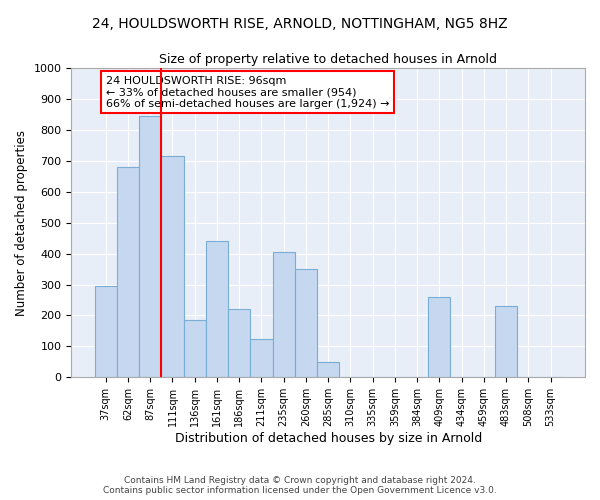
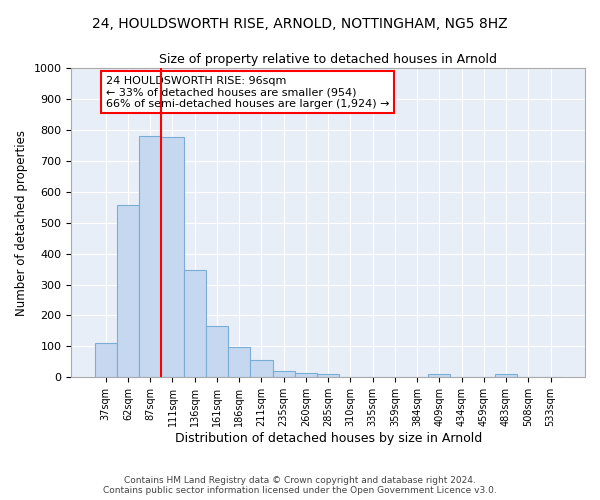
37sqm: 295 -> 112
62sqm: 680 -> 558
87sqm: 845 -> 780
111sqm: 715 -> 778
136sqm: 185 -> 348
161sqm: 440 -> 165
186sqm: 220 -> 97
211sqm: 125 -> 55
235sqm: 405 -> 20
260sqm: 350 -> 15
285sqm: 50 -> 12
409sqm: 260 -> 10
483sqm: 230 -> 10
